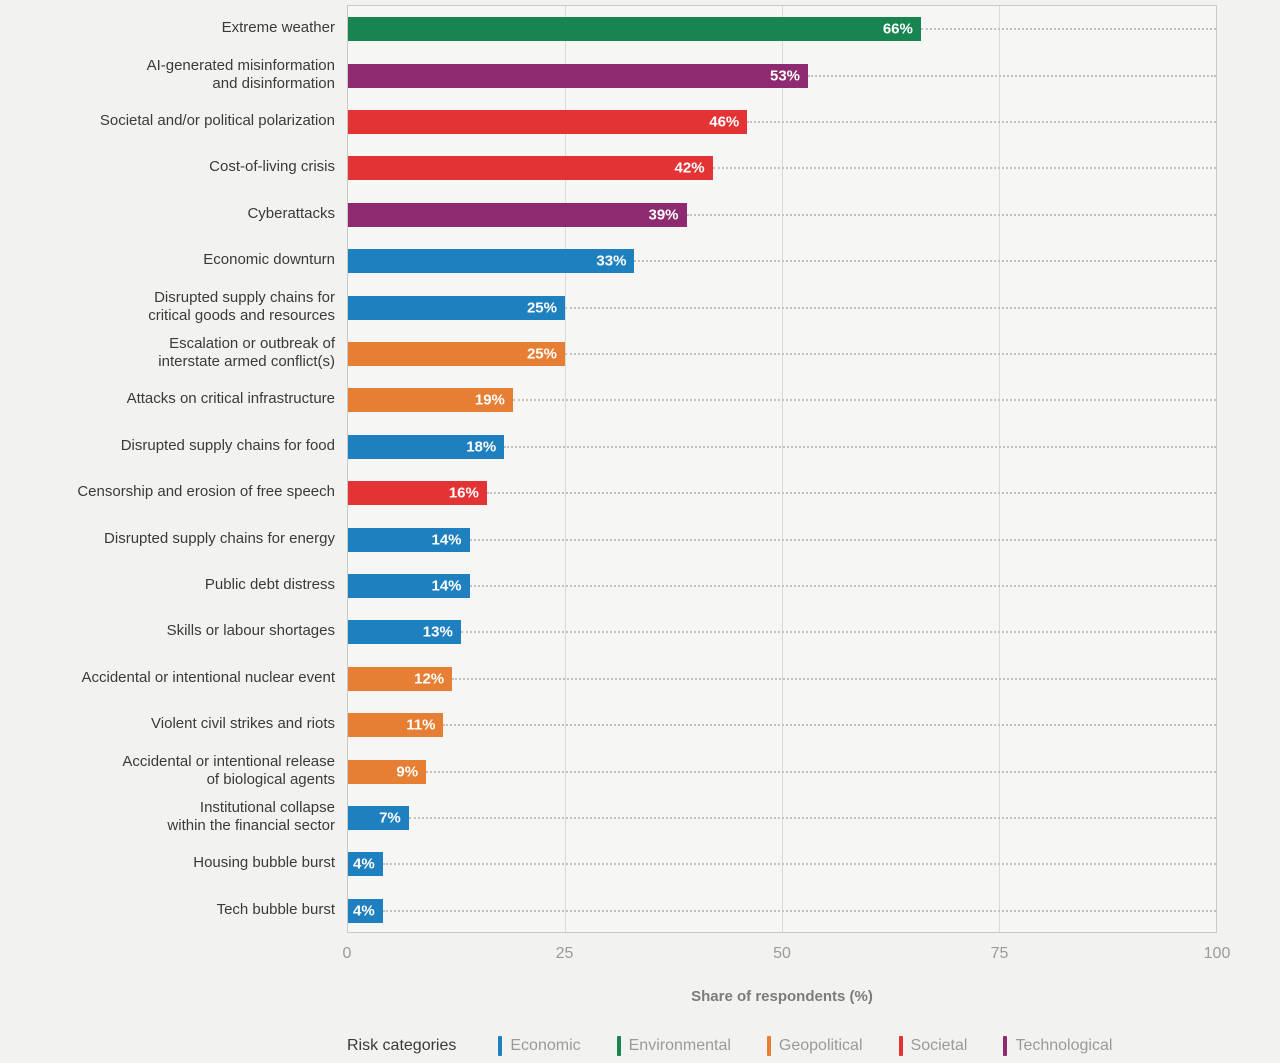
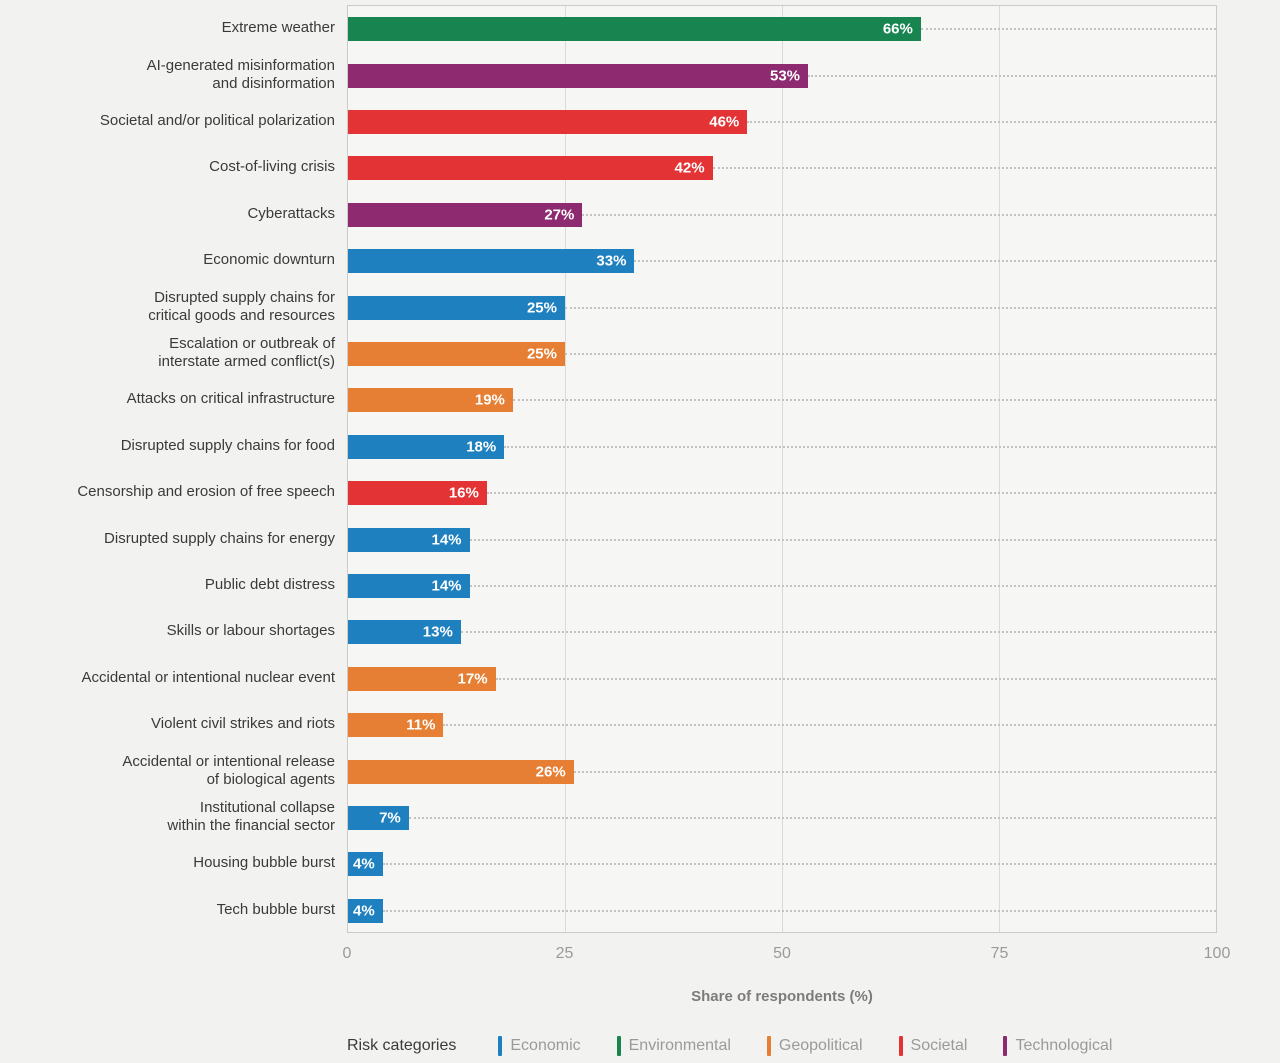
Cyberattacks: 39% -> 27%
Accidental or intentional nuclear event: 12% -> 17%
Accidental or intentional release of biological agents: 9% -> 26%
